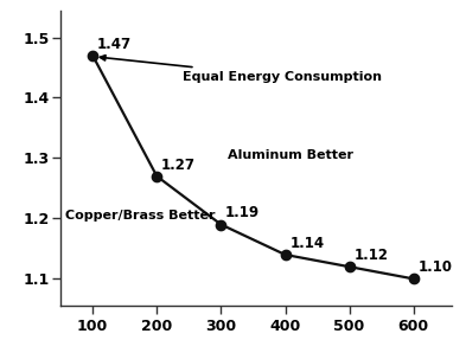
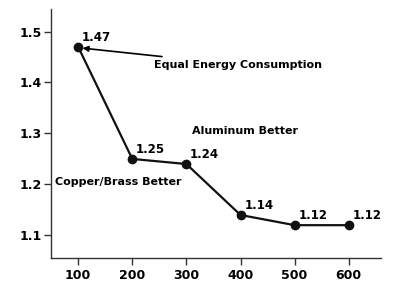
200: 1.27 -> 1.25
300: 1.19 -> 1.24
600: 1.10 -> 1.12
